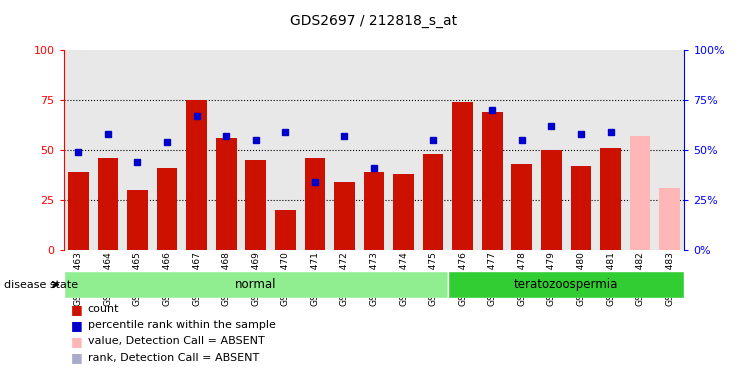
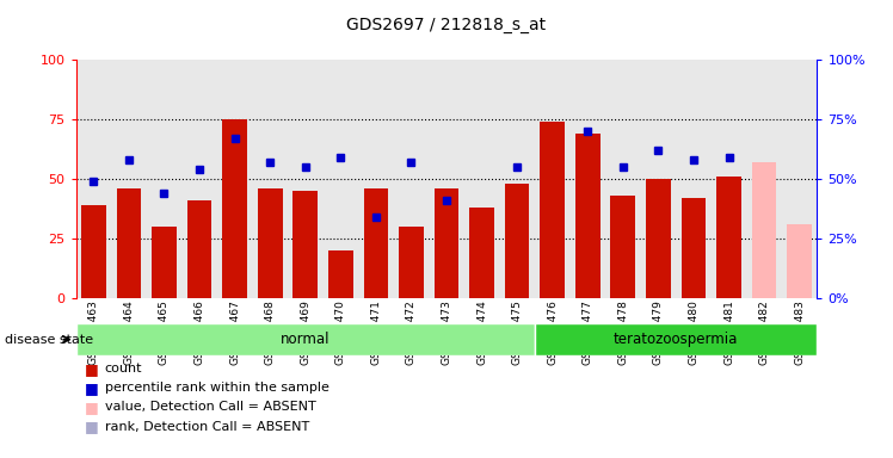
GSM158468: 56 -> 46
GSM158472: 34 -> 30
GSM158473: 39 -> 46
